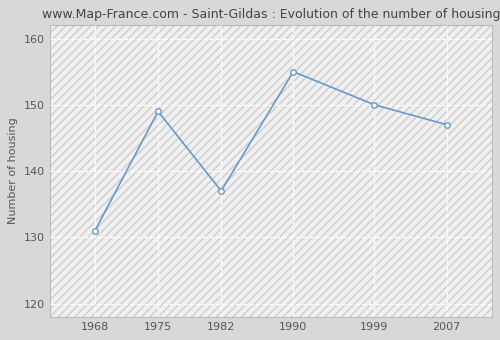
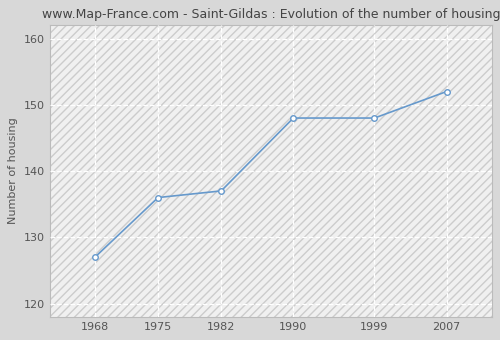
1968: 131 -> 127
1975: 149 -> 136
1990: 155 -> 148
1999: 150 -> 148
2007: 147 -> 152
